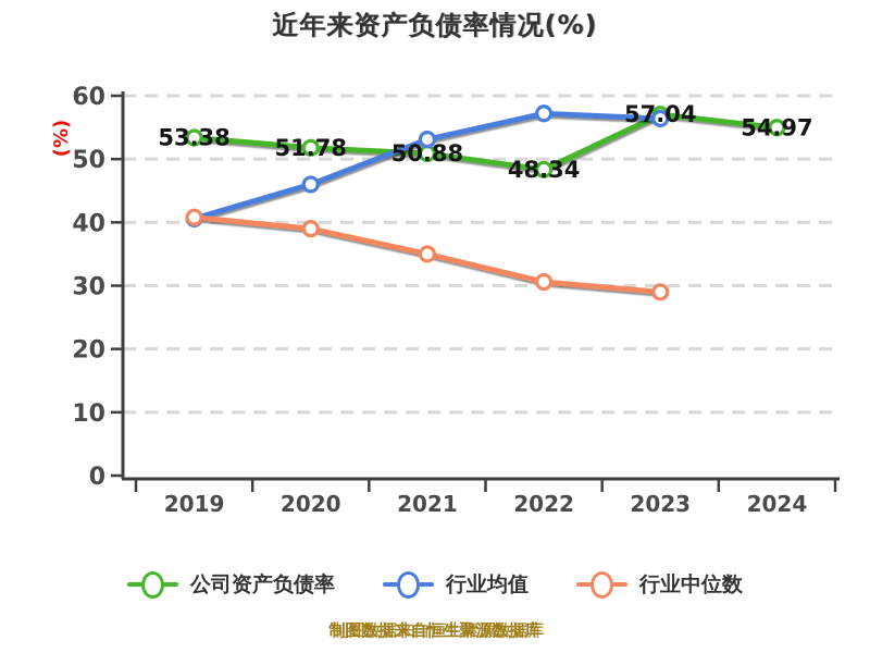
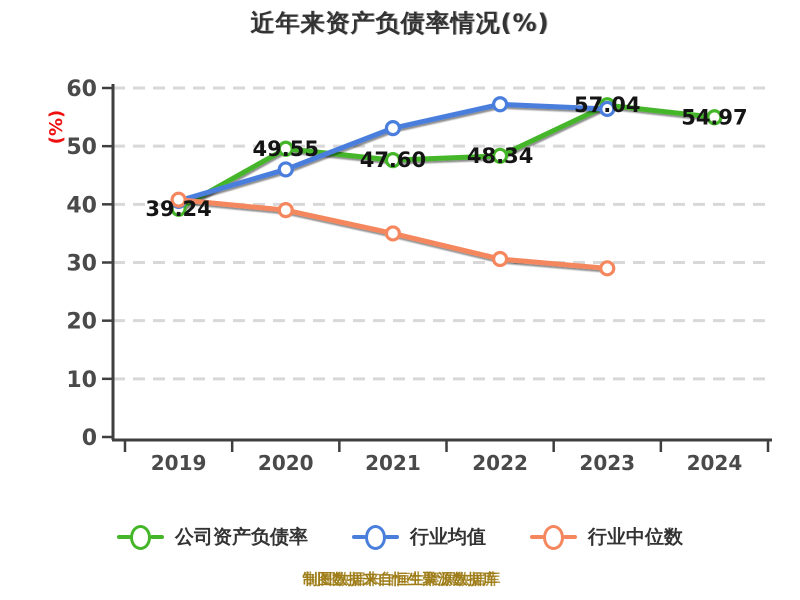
公司资产负债率/2019: 53.38 -> 39.24
公司资产负债率/2020: 51.78 -> 49.55
公司资产负债率/2021: 50.88 -> 47.60
